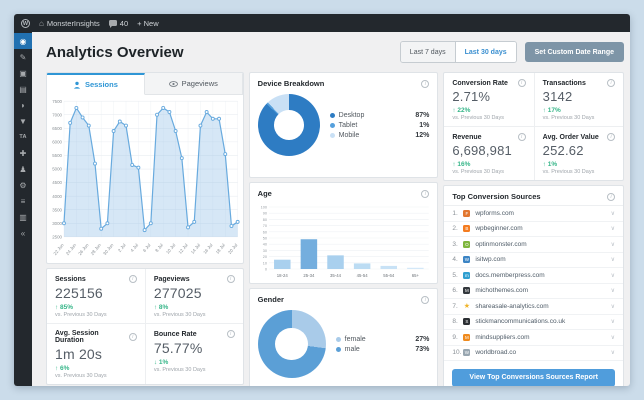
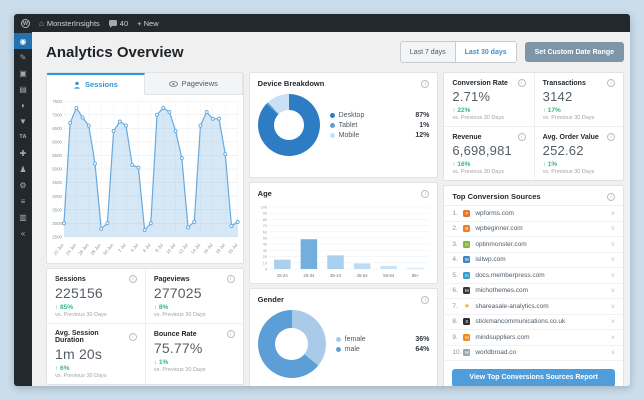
Gender/female: 27% -> 36%
Gender/male: 73% -> 64%
